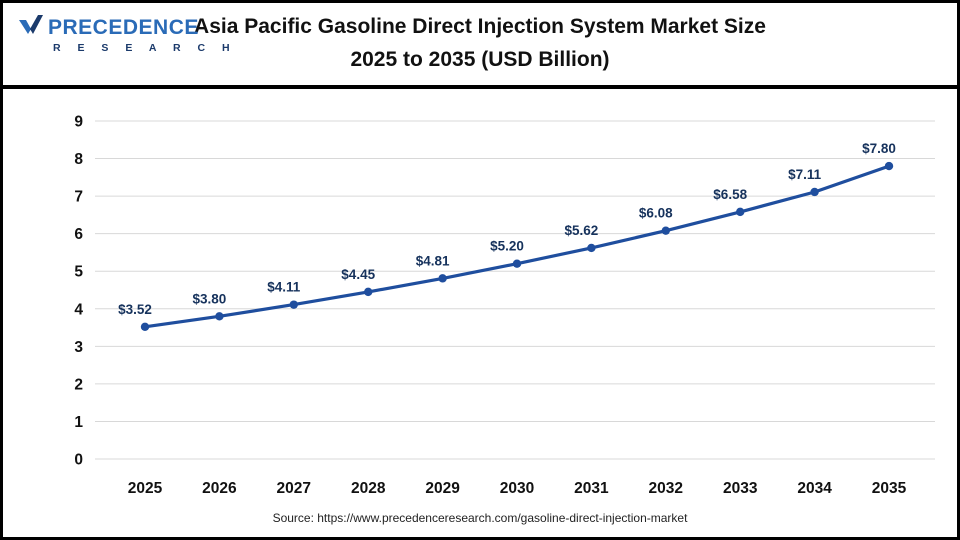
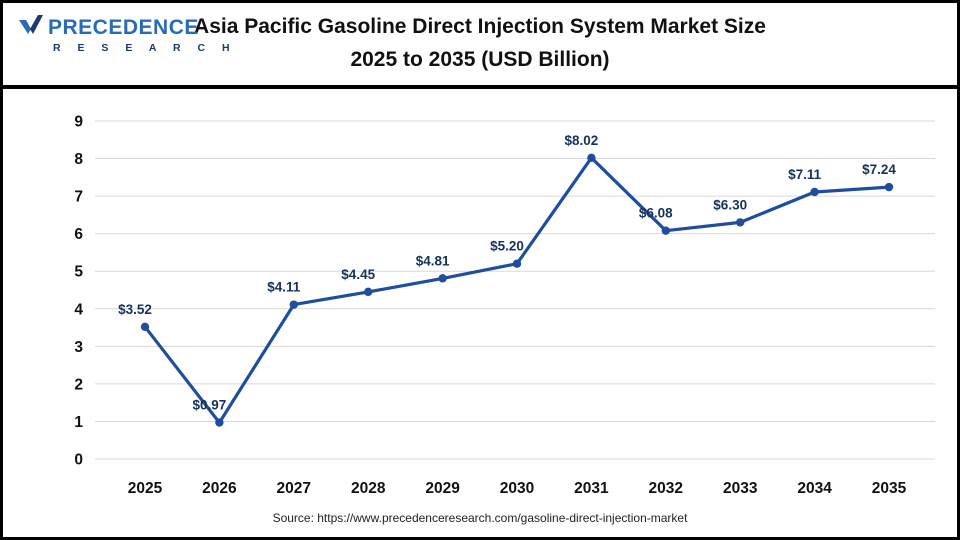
2026: $3.80 -> $0.97
2031: $5.62 -> $8.02
2033: $6.58 -> $6.30
2035: $7.80 -> $7.24
